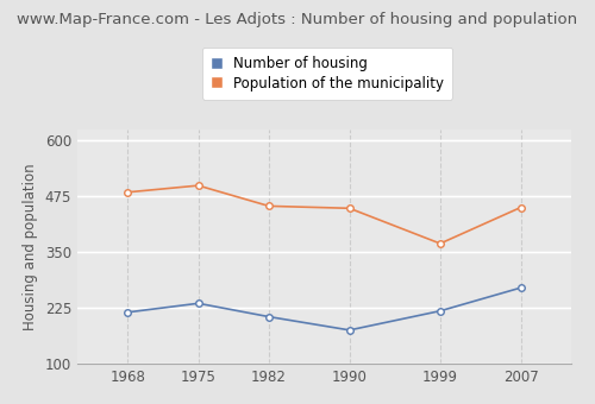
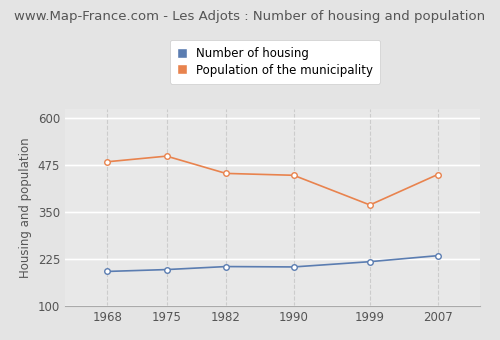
Number of housing/1968: 215 -> 192
Number of housing/1975: 235 -> 197
Number of housing/1990: 175 -> 204
Number of housing/2007: 270 -> 234
